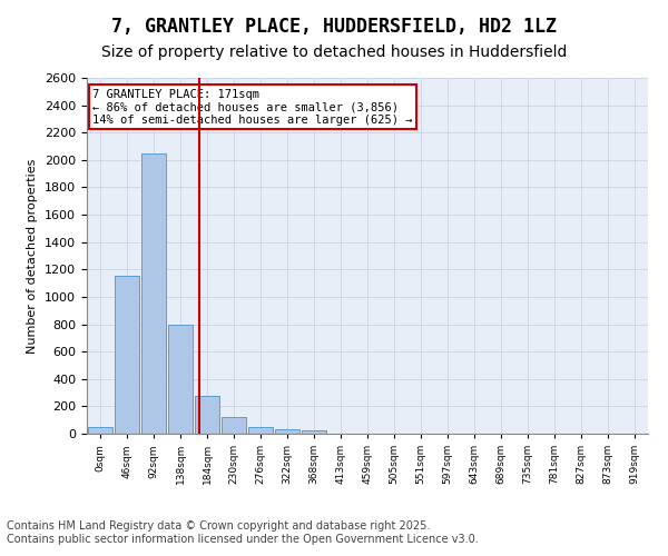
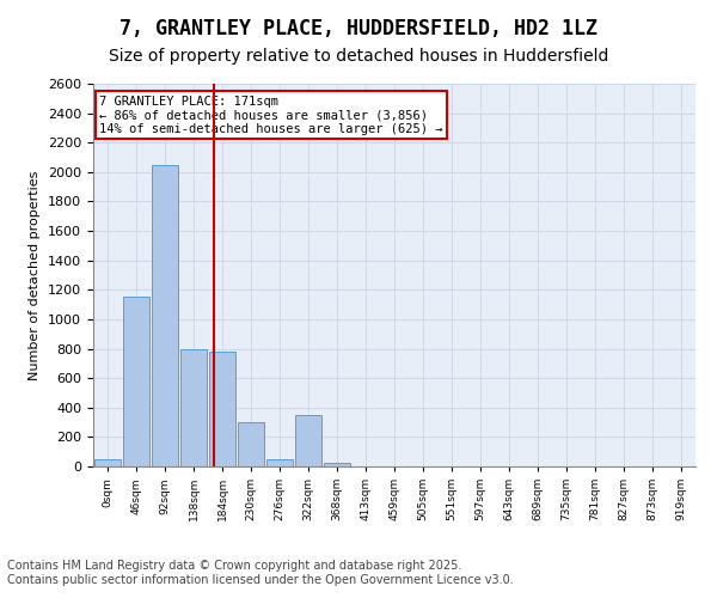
184sqm: 280 -> 780
230sqm: 120 -> 300
322sqm: 30 -> 350
